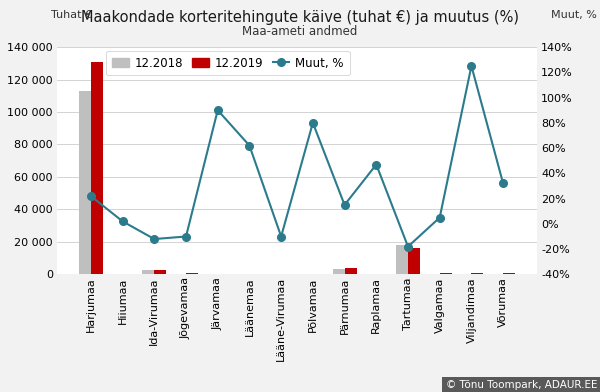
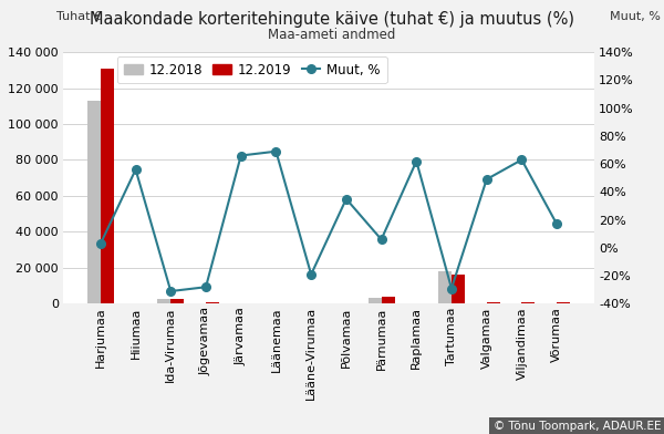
Muut, %/Harjumaa: 22% -> 3%
Muut, %/Hiiumaa: 2% -> 56%
Muut, %/Ida-Virumaa: -12% -> -31%
Muut, %/Jõgevamaa: -10% -> -28%
Muut, %/Järvamaa: 90% -> 66%
Muut, %/Läänemaa: 62% -> 69%
Muut, %/Lääne-Virumaa: -10% -> -19%
Muut, %/Põlvamaa: 80% -> 35%
Muut, %/Pärnumaa: 15% -> 6%
Muut, %/Raplamaa: 47% -> 62%
Muut, %/Tartumaa: -18% -> -29%
Muut, %/Valgamaa: 5% -> 49%
Muut, %/Viljandimaa: 125% -> 63%
Muut, %/Võrumaa: 32% -> 17%
